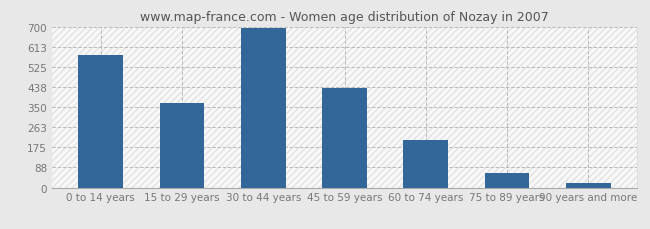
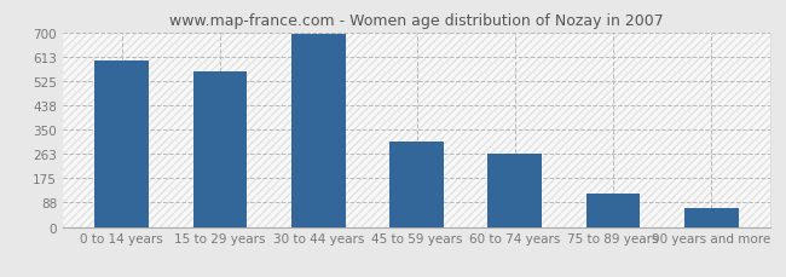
0 to 14 years: 575 -> 600
15 to 29 years: 370 -> 560
45 to 59 years: 435 -> 305
60 to 74 years: 207 -> 265
75 to 89 years: 65 -> 120
90 years and more: 18 -> 70
